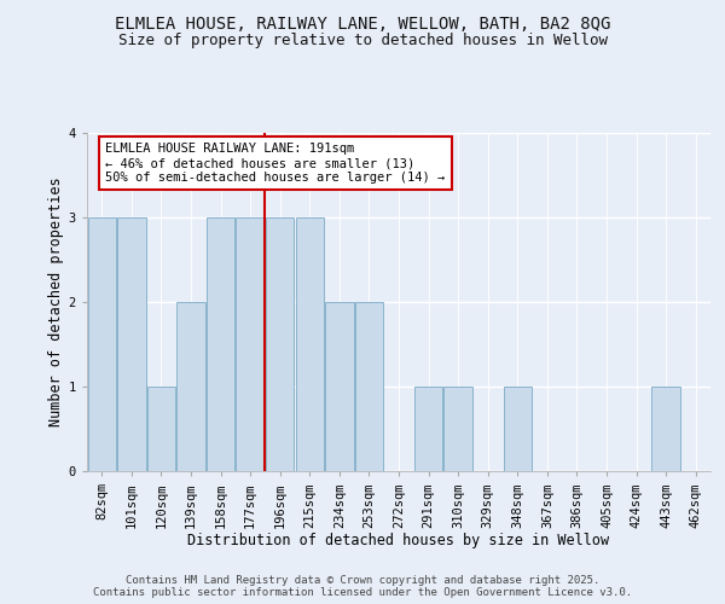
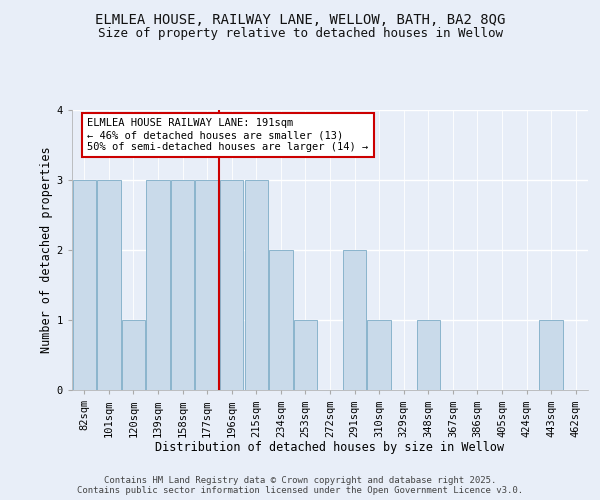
139sqm: 2 -> 3
253sqm: 2 -> 1
291sqm: 1 -> 2
